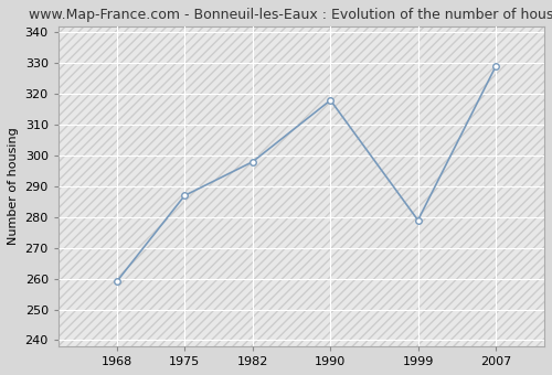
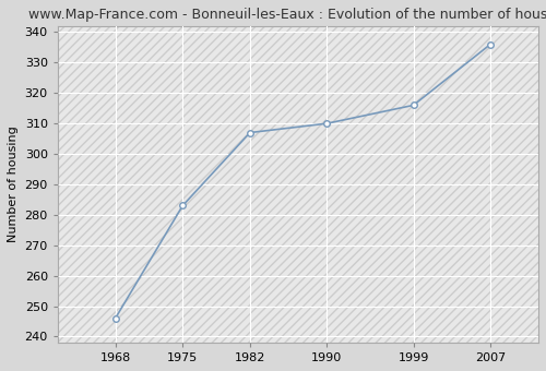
1968: 259 -> 246
1975: 287 -> 283
1982: 298 -> 307
1990: 318 -> 310
1999: 279 -> 316
2007: 329 -> 336
